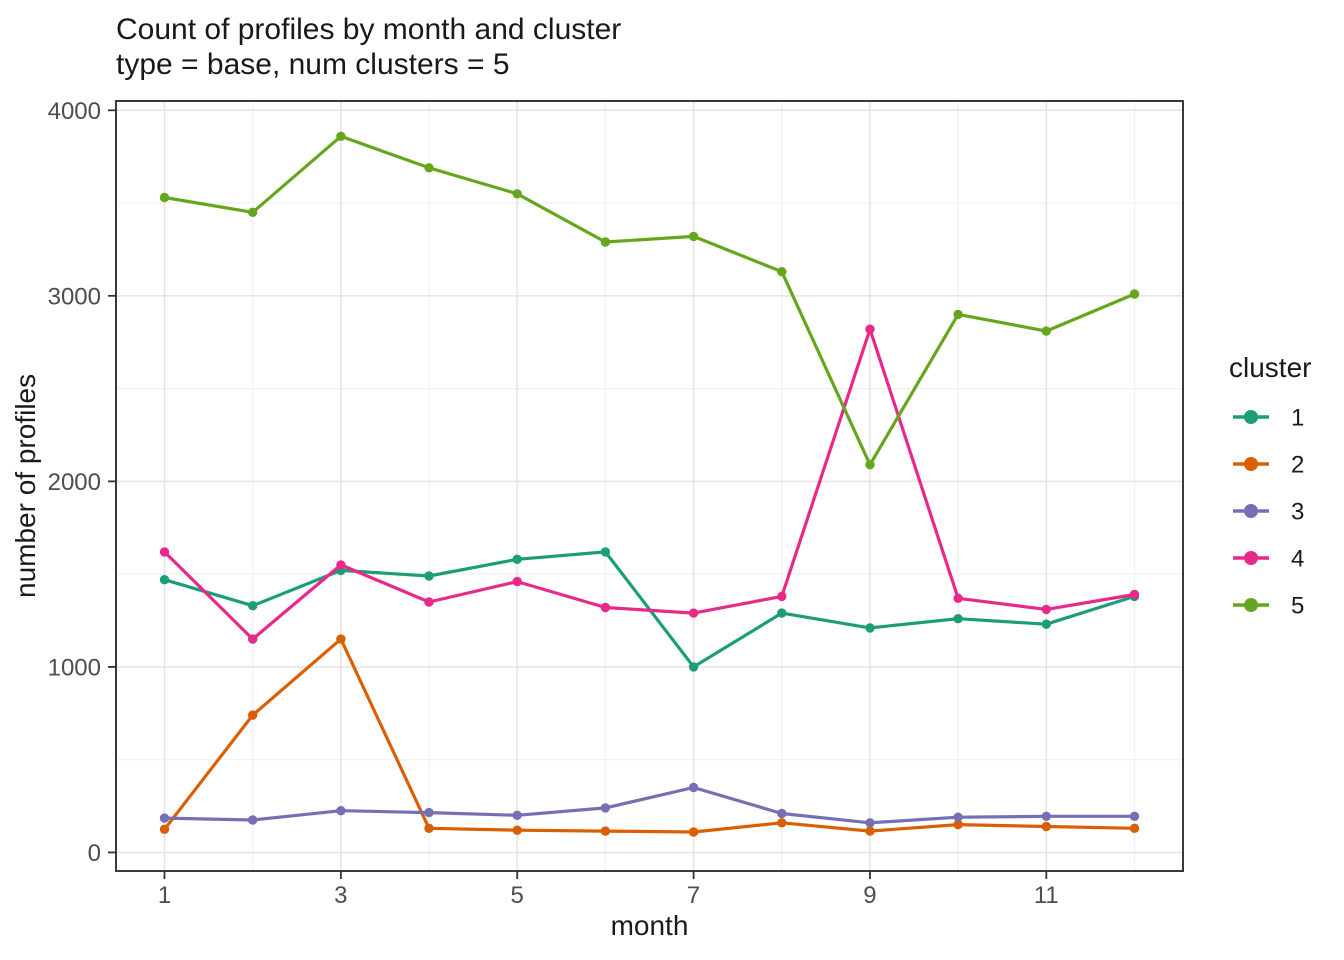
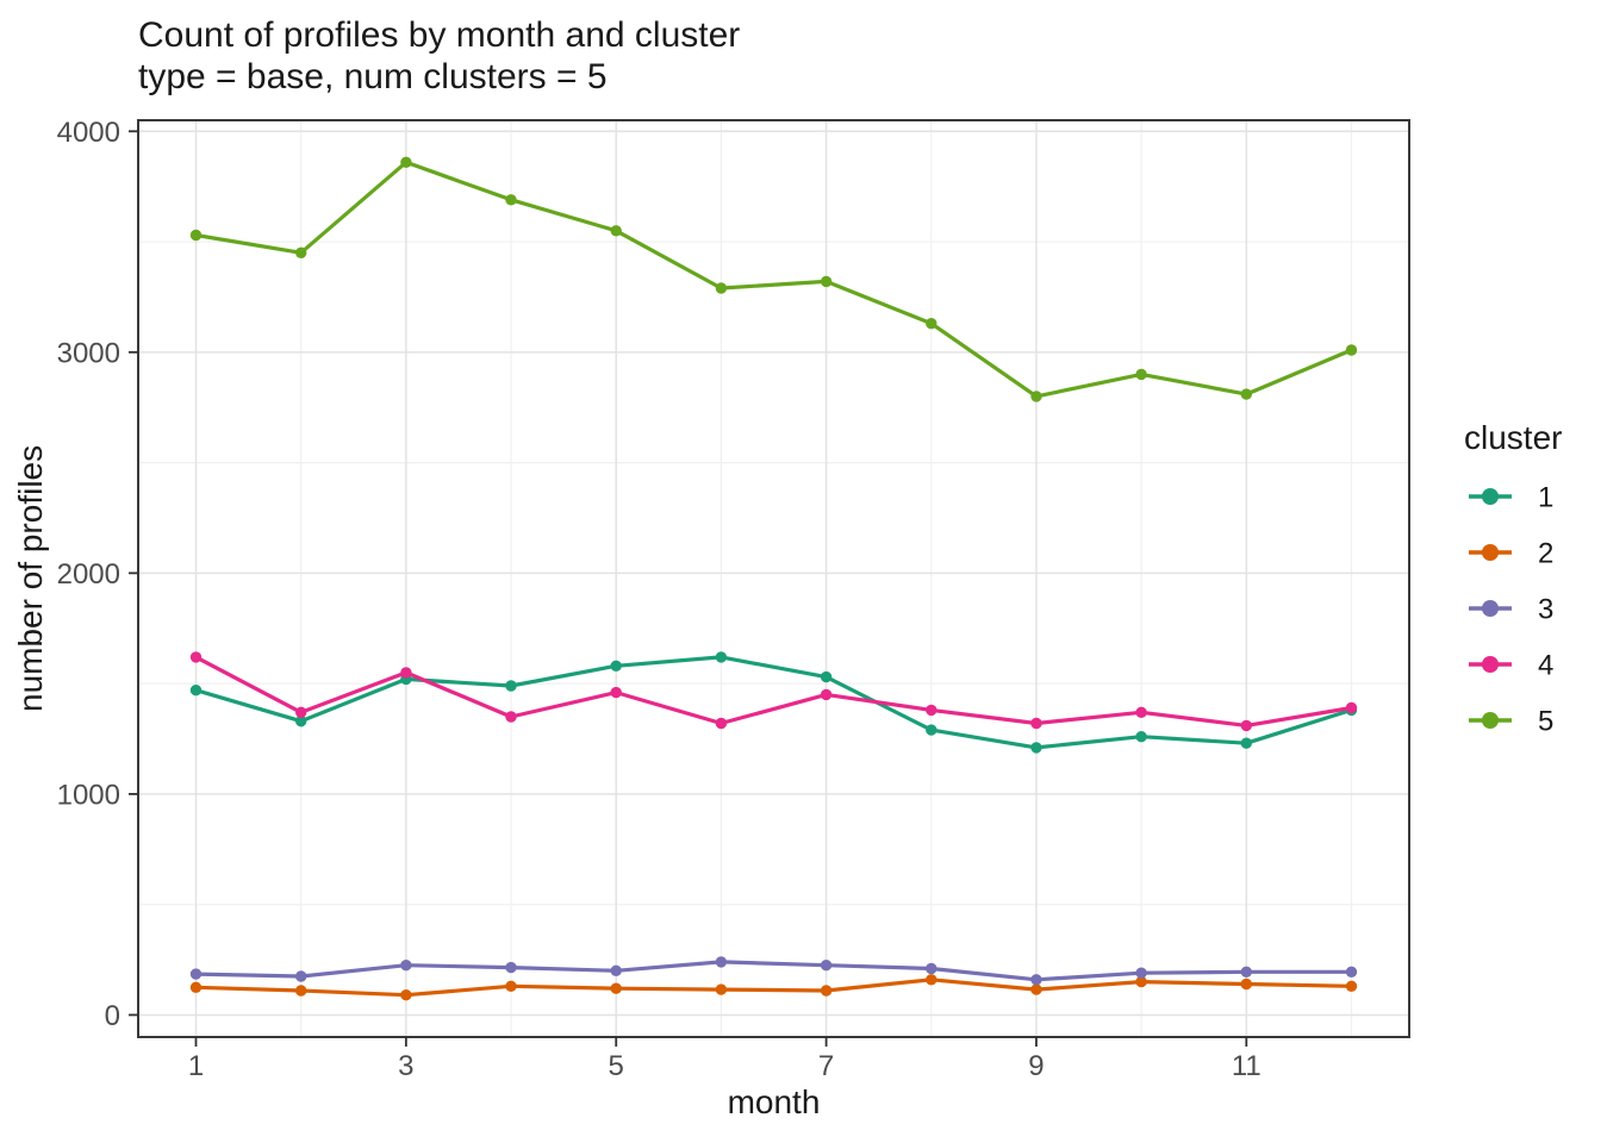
2/2: 740 -> 110
4/2: 1150 -> 1370
2/3: 1150 -> 90
1/7: 1000 -> 1530
3/7: 350 -> 220
4/7: 1290 -> 1450
4/9: 2820 -> 1320
5/9: 2090 -> 2800
